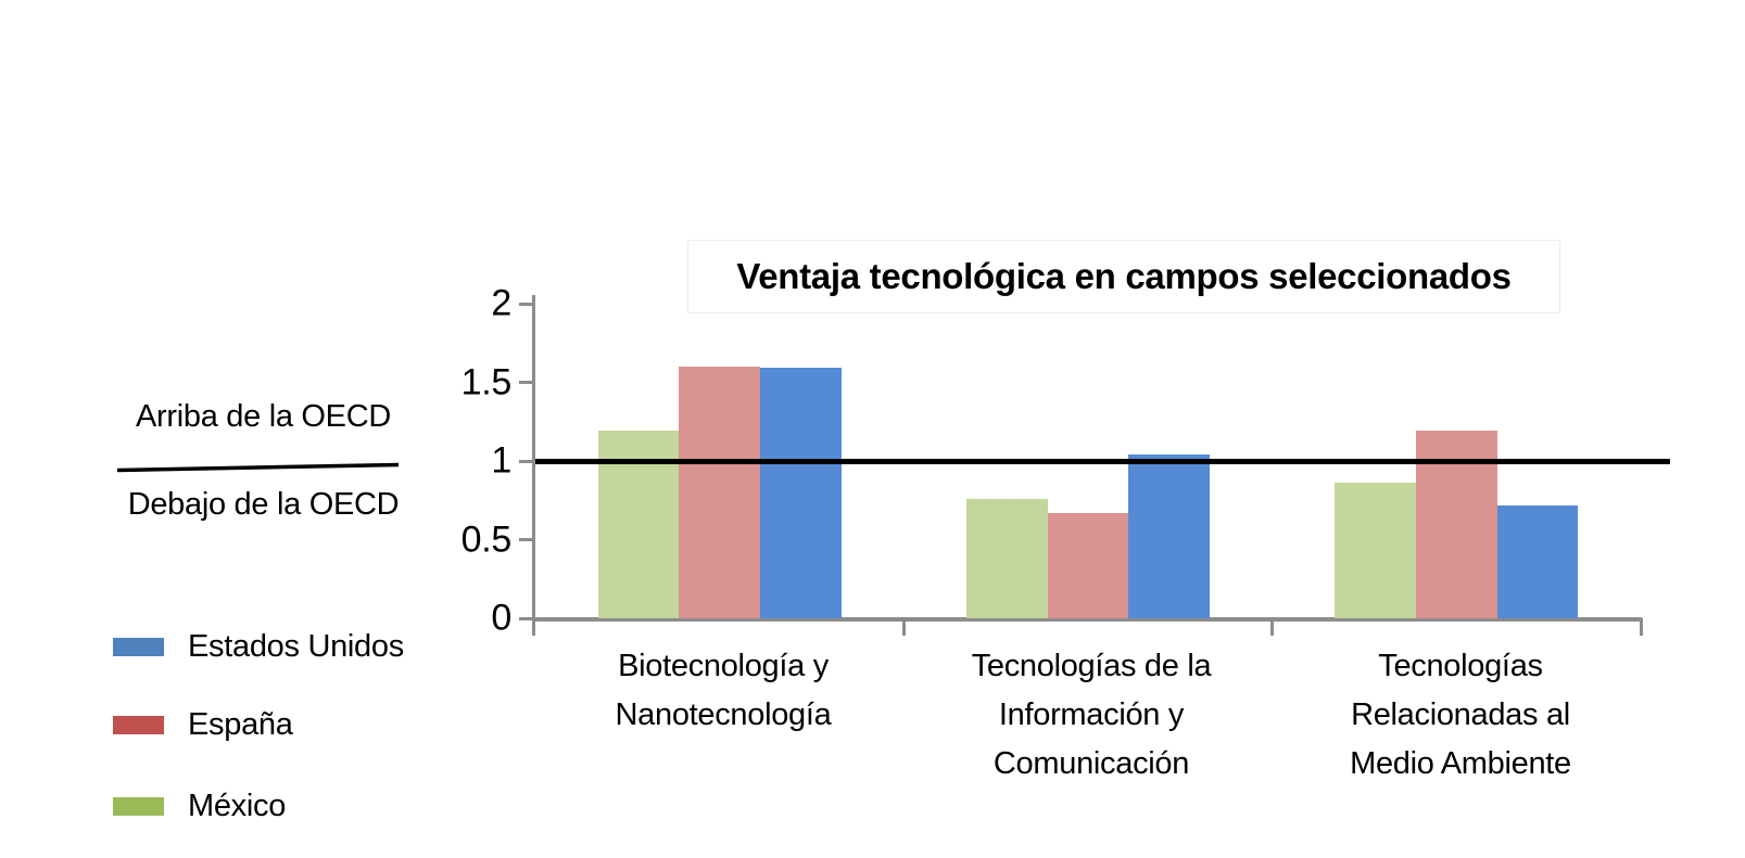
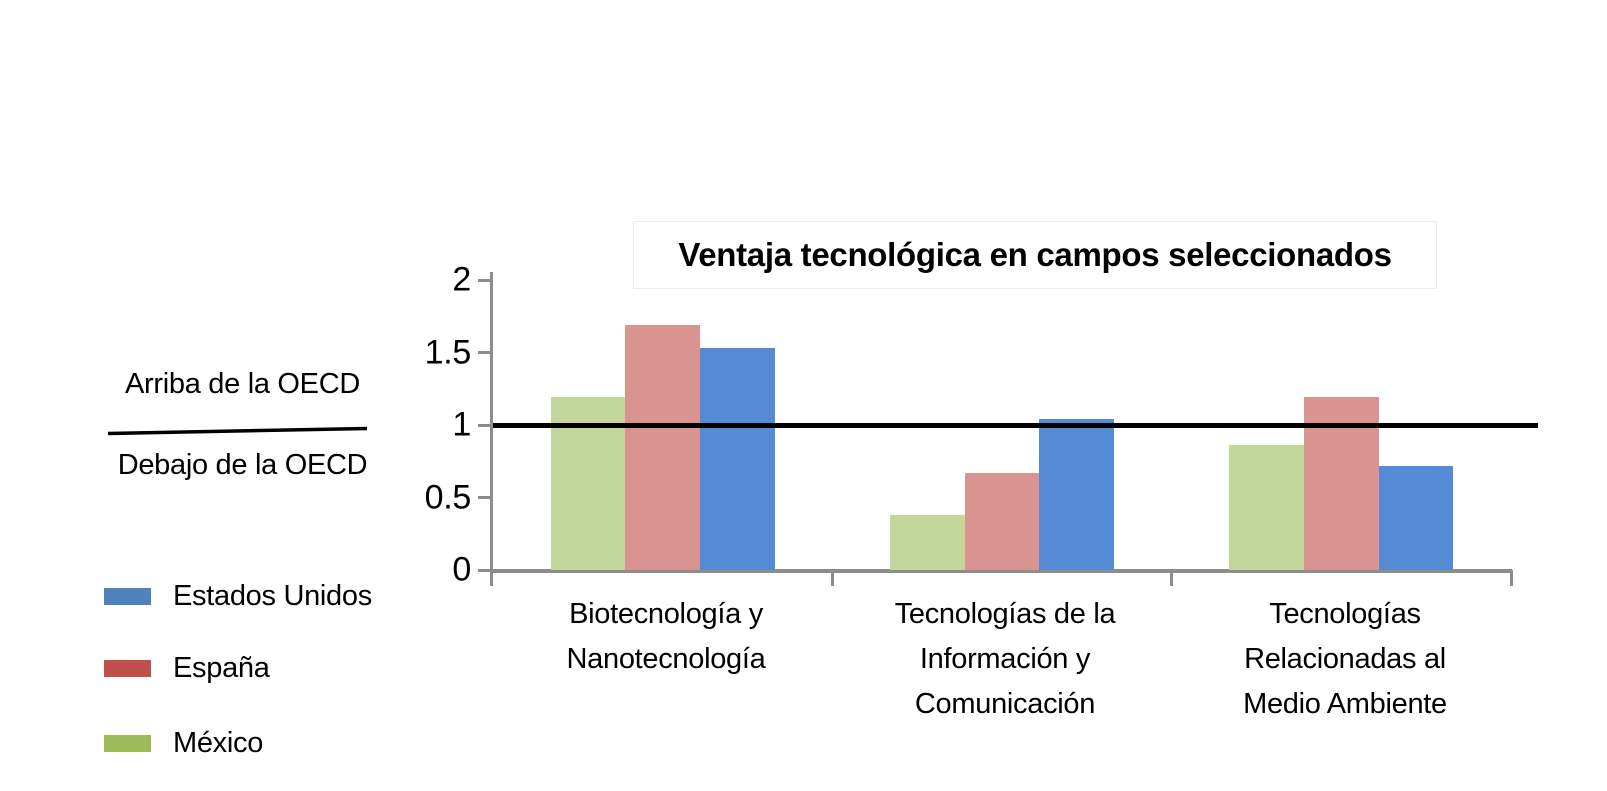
España/Biotecnología y Nanotecnología: 1.60 -> 1.69
Estados Unidos/Biotecnología y Nanotecnología: 1.59 -> 1.53
México/Tecnologías de la Información y Comunicación: 0.76 -> 0.38
